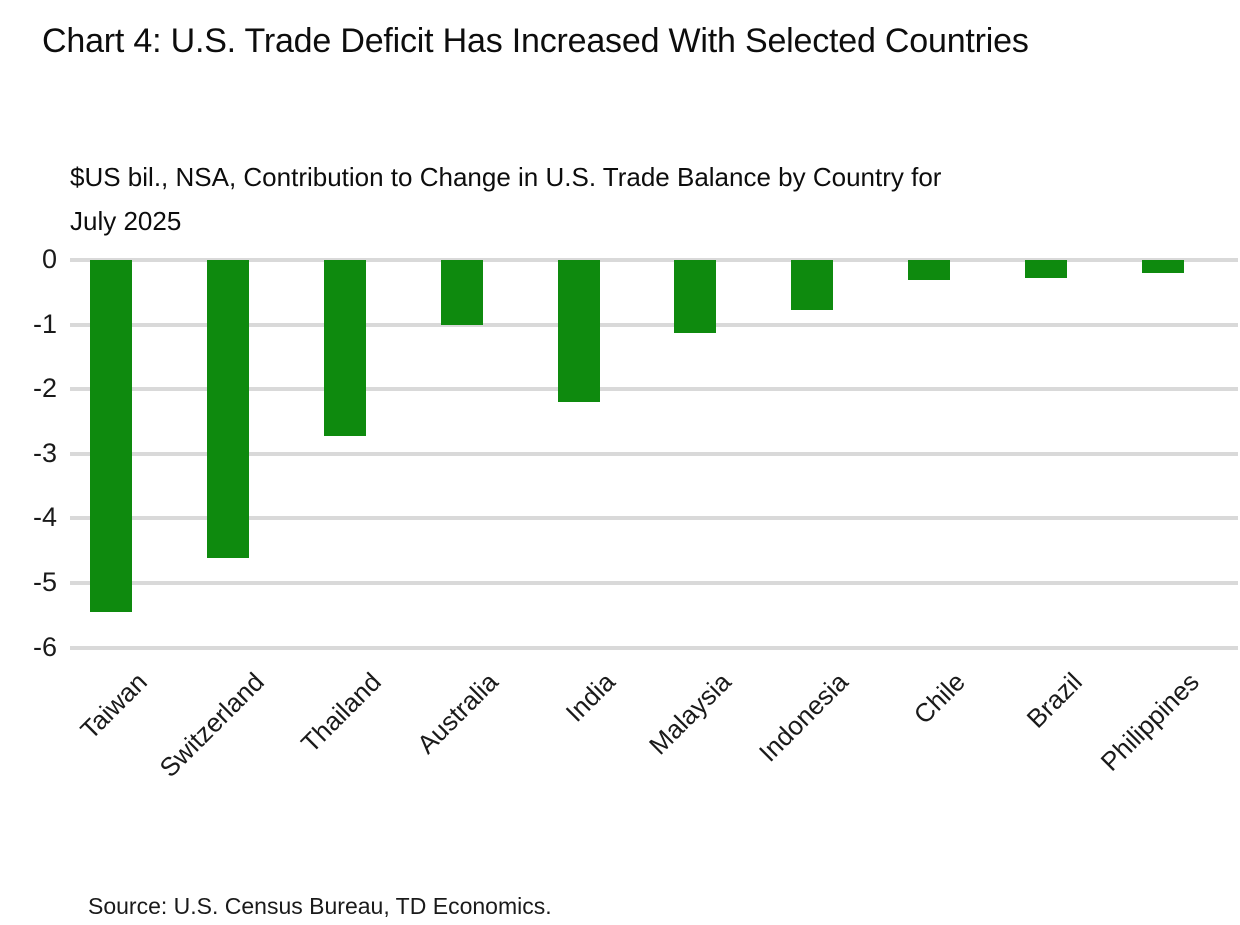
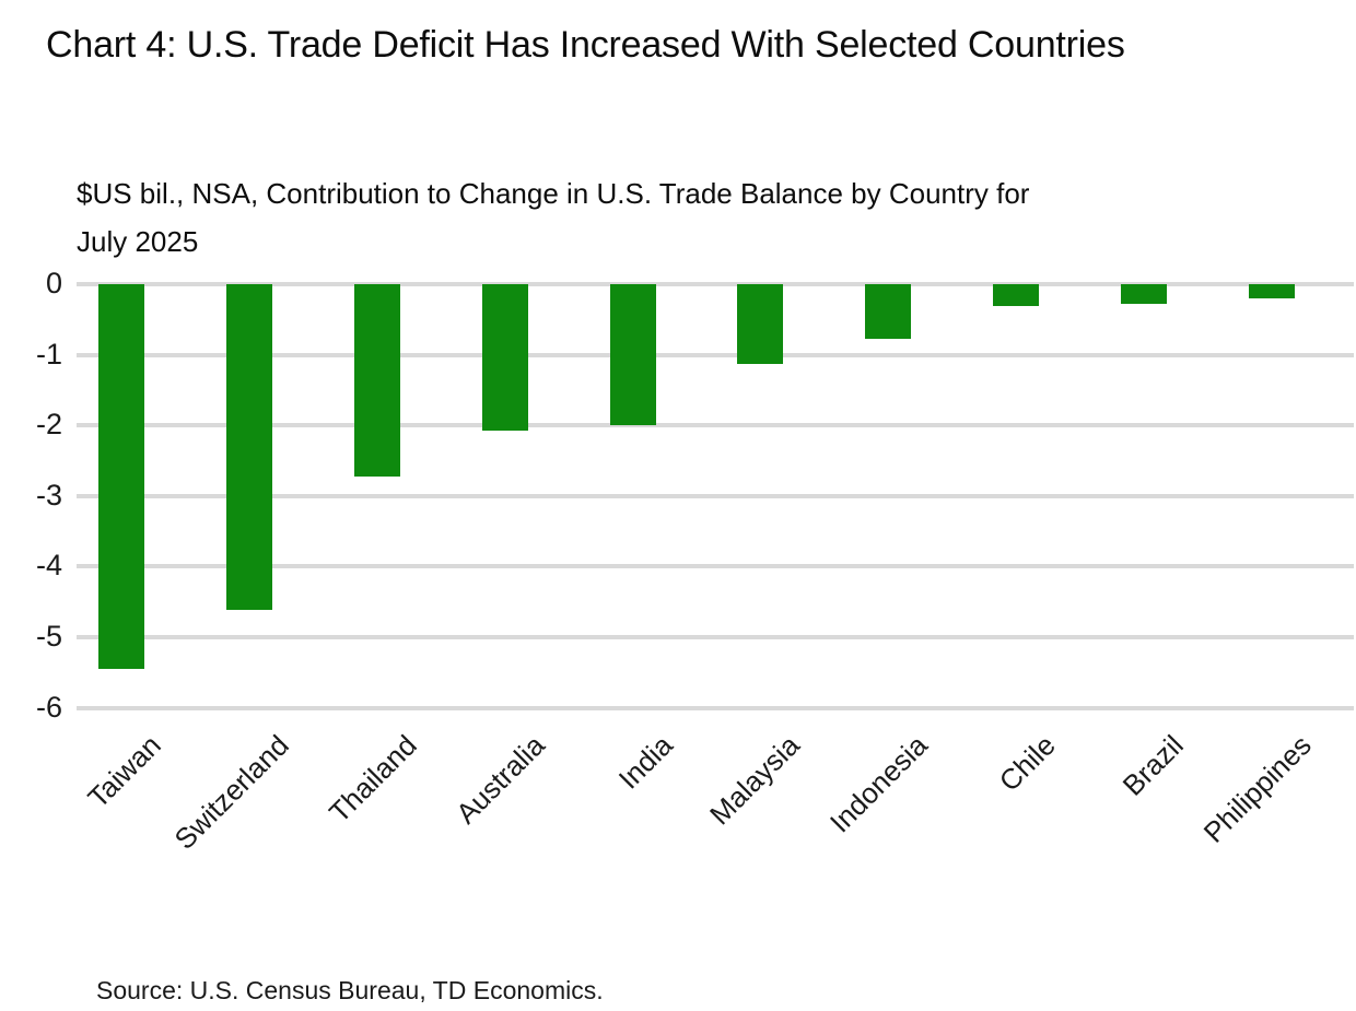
Australia: -1.0 -> -2.1
India: -2.2 -> -2.0
